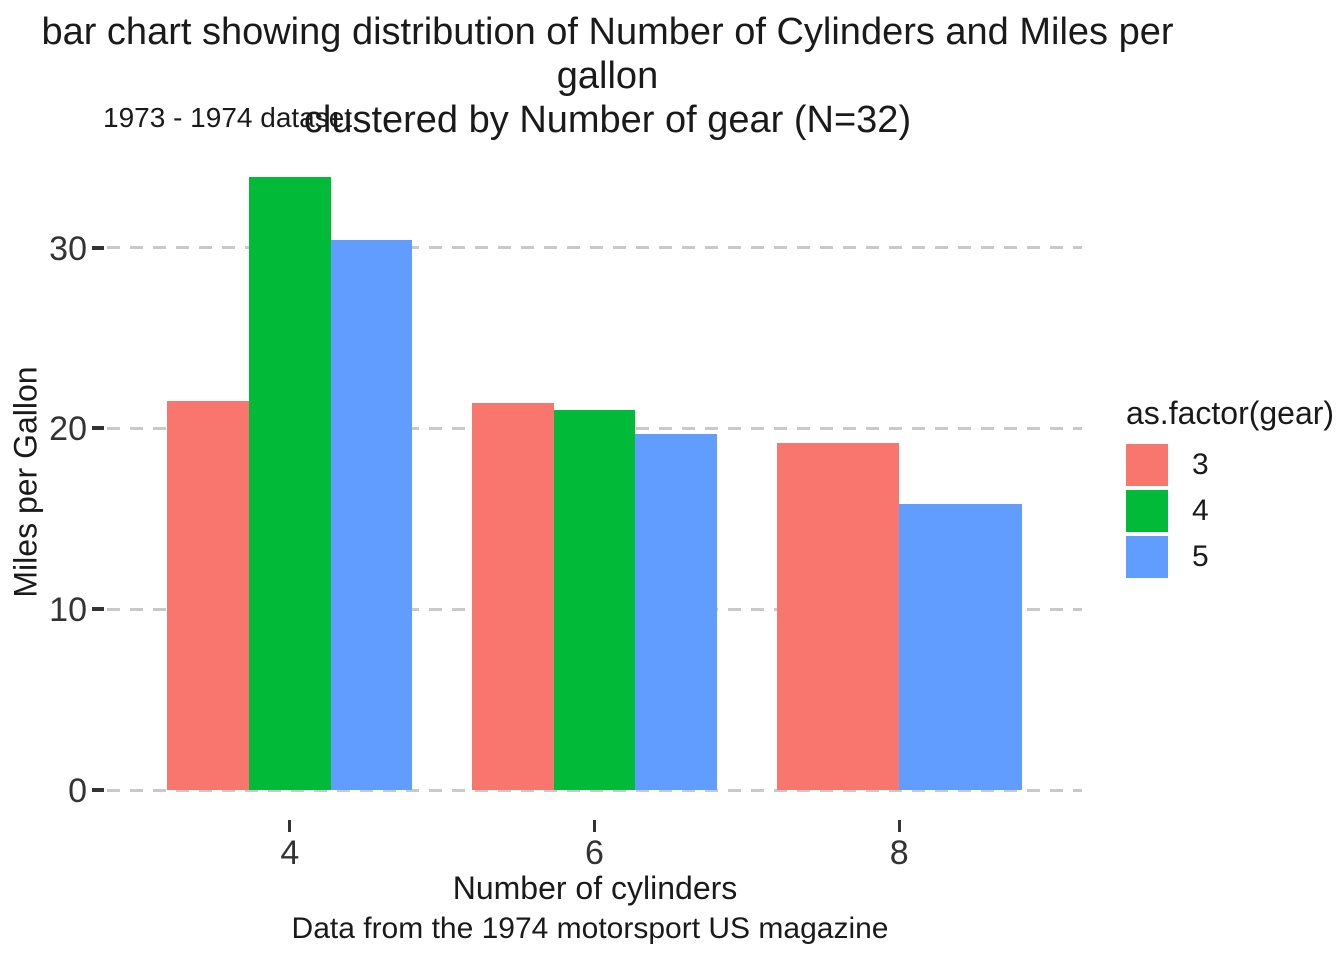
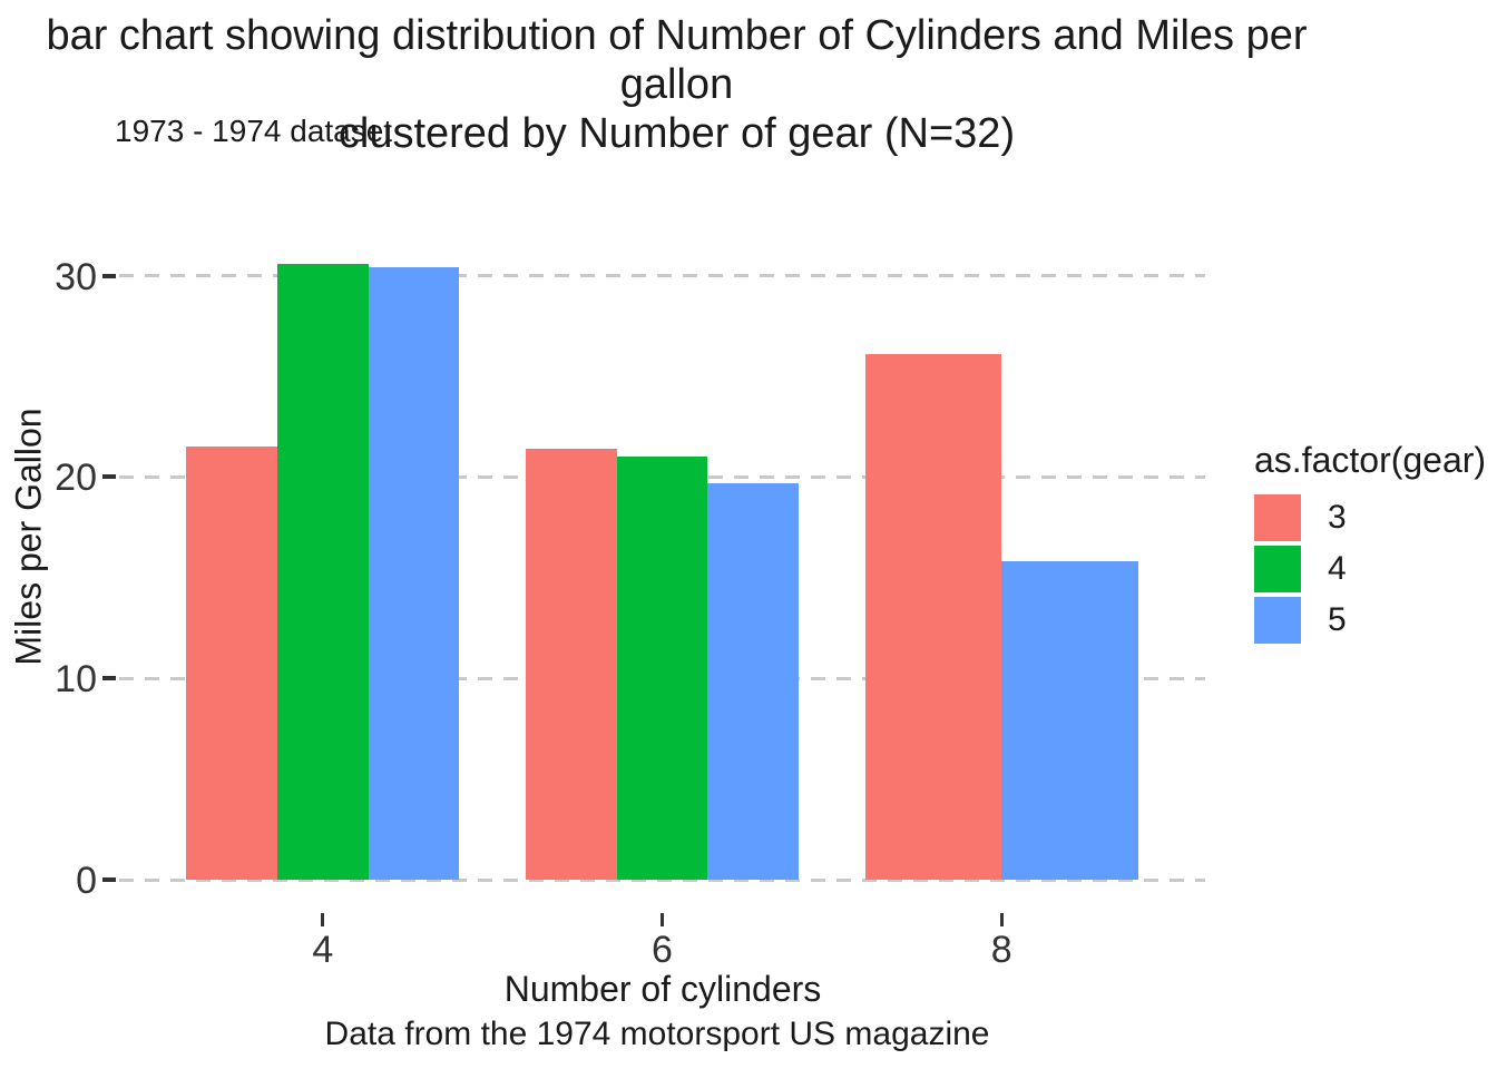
4/4: 33.9 -> 30.6
3/8: 19.2 -> 26.1
